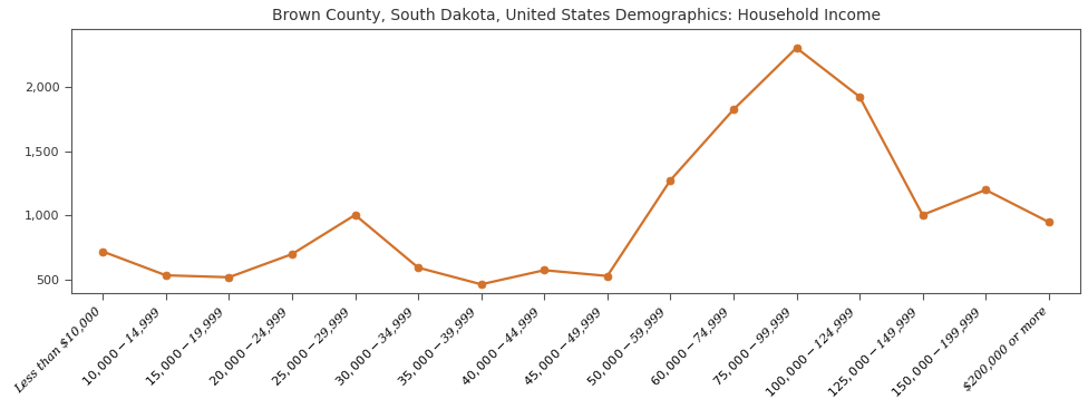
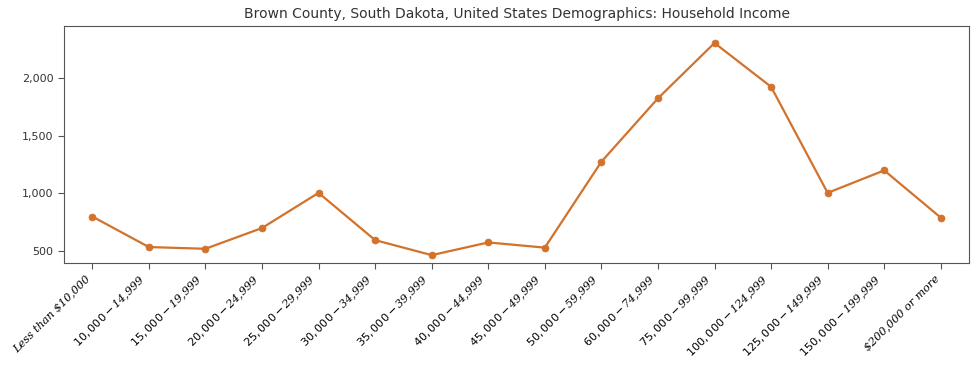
Less than $10,000: 720 -> 800
$200,000 or more: 950 -> 790
